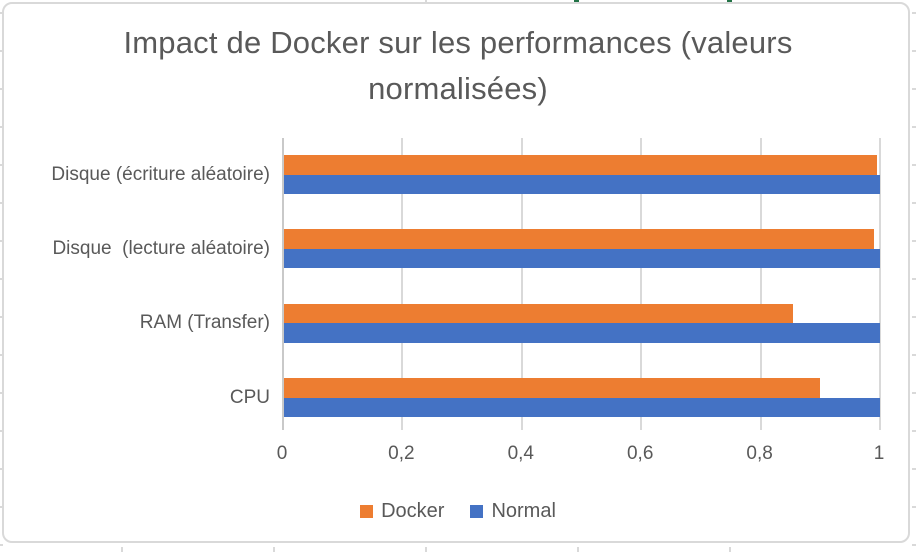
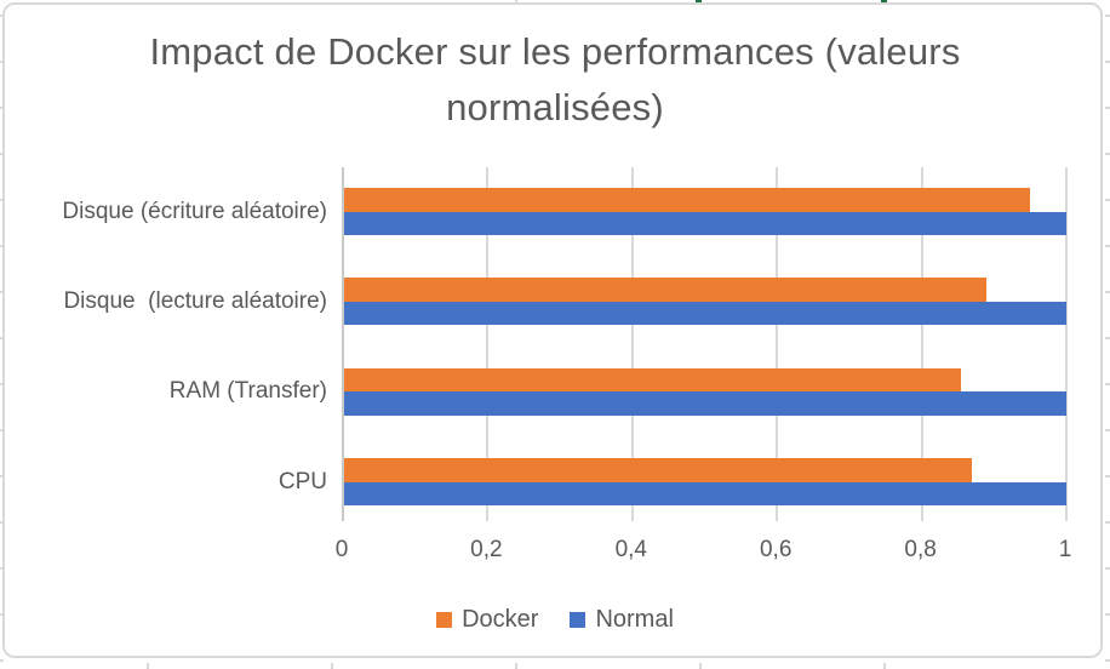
Docker/Disque (écriture aléatoire): 0,99 -> 0,95
Docker/Disque (lecture aléatoire): 0,99 -> 0,89
Docker/CPU: 0,90 -> 0,87
